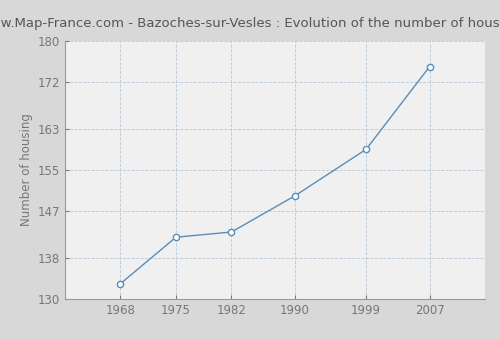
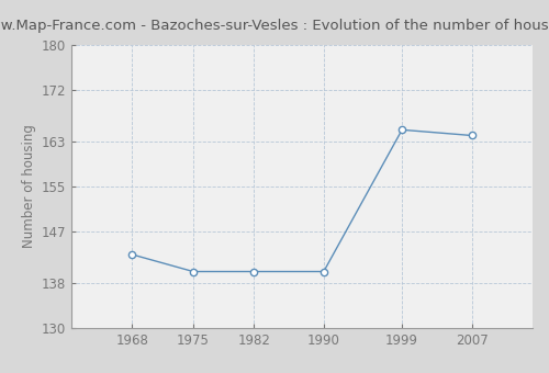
1968: 133 -> 143
1975: 142 -> 140
1982: 143 -> 140
1990: 150 -> 140
1999: 159 -> 165
2007: 175 -> 164
